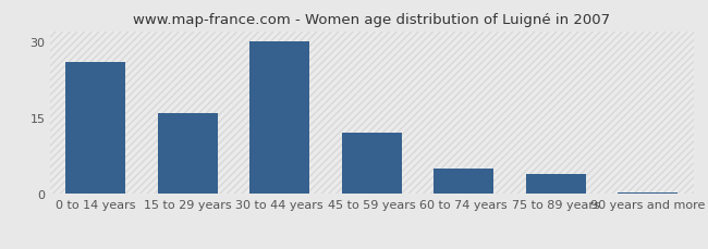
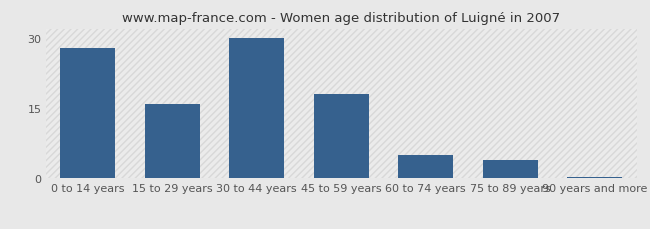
0 to 14 years: 26.0 -> 28.0
45 to 59 years: 12.0 -> 18.0
